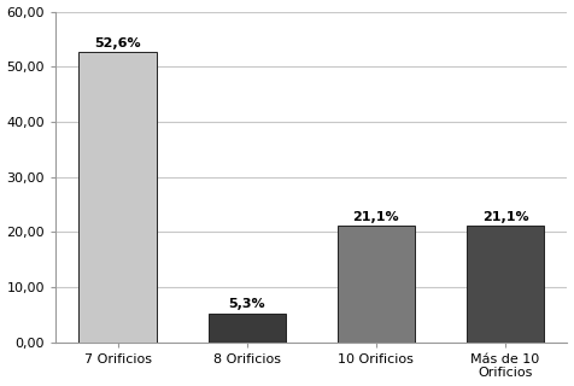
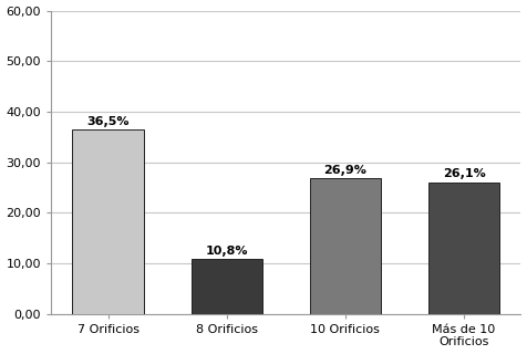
7 Orificios: 52,6% -> 36,5%
8 Orificios: 5,3% -> 10,8%
10 Orificios: 21,1% -> 26,9%
Más de 10 Orificios: 21,1% -> 26,1%
